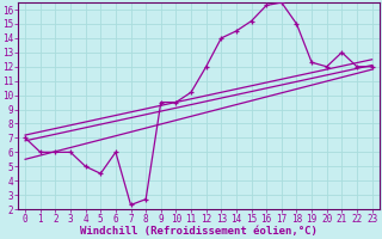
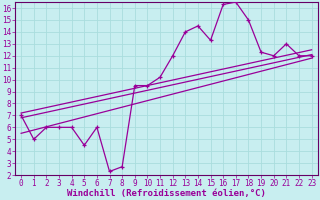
1: 6.0 -> 5.0
4: 5.0 -> 6.0
15: 15.2 -> 13.3
